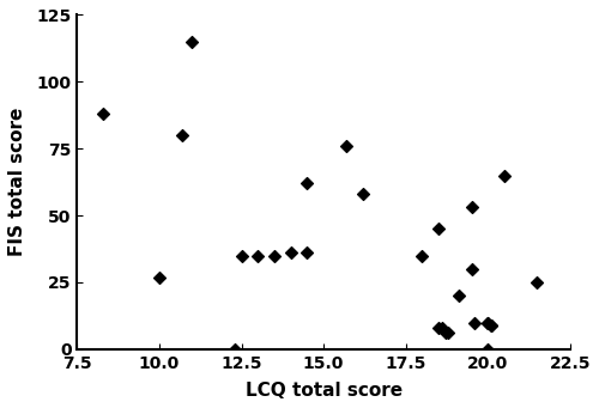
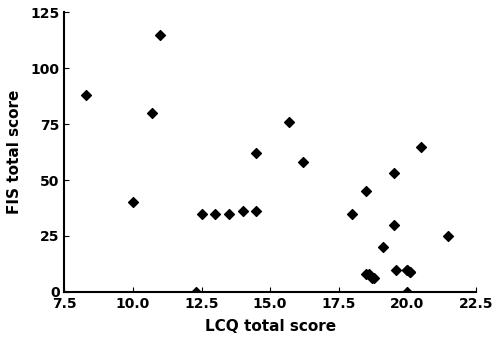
10.0: 27 -> 40
